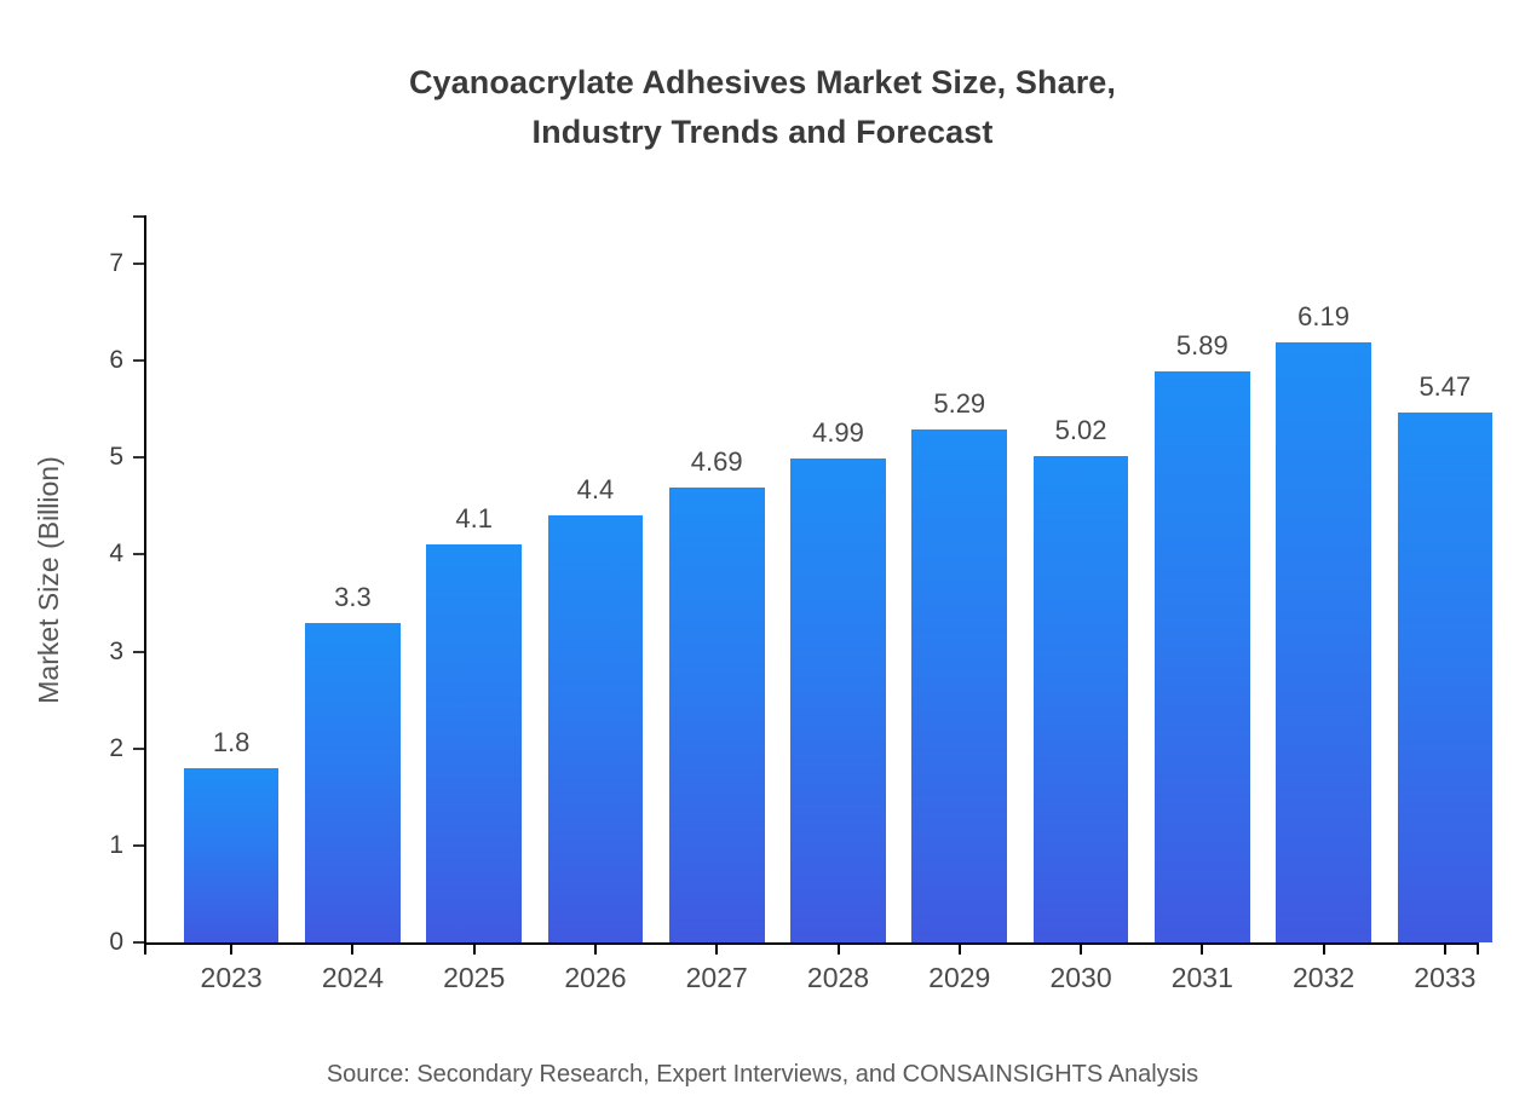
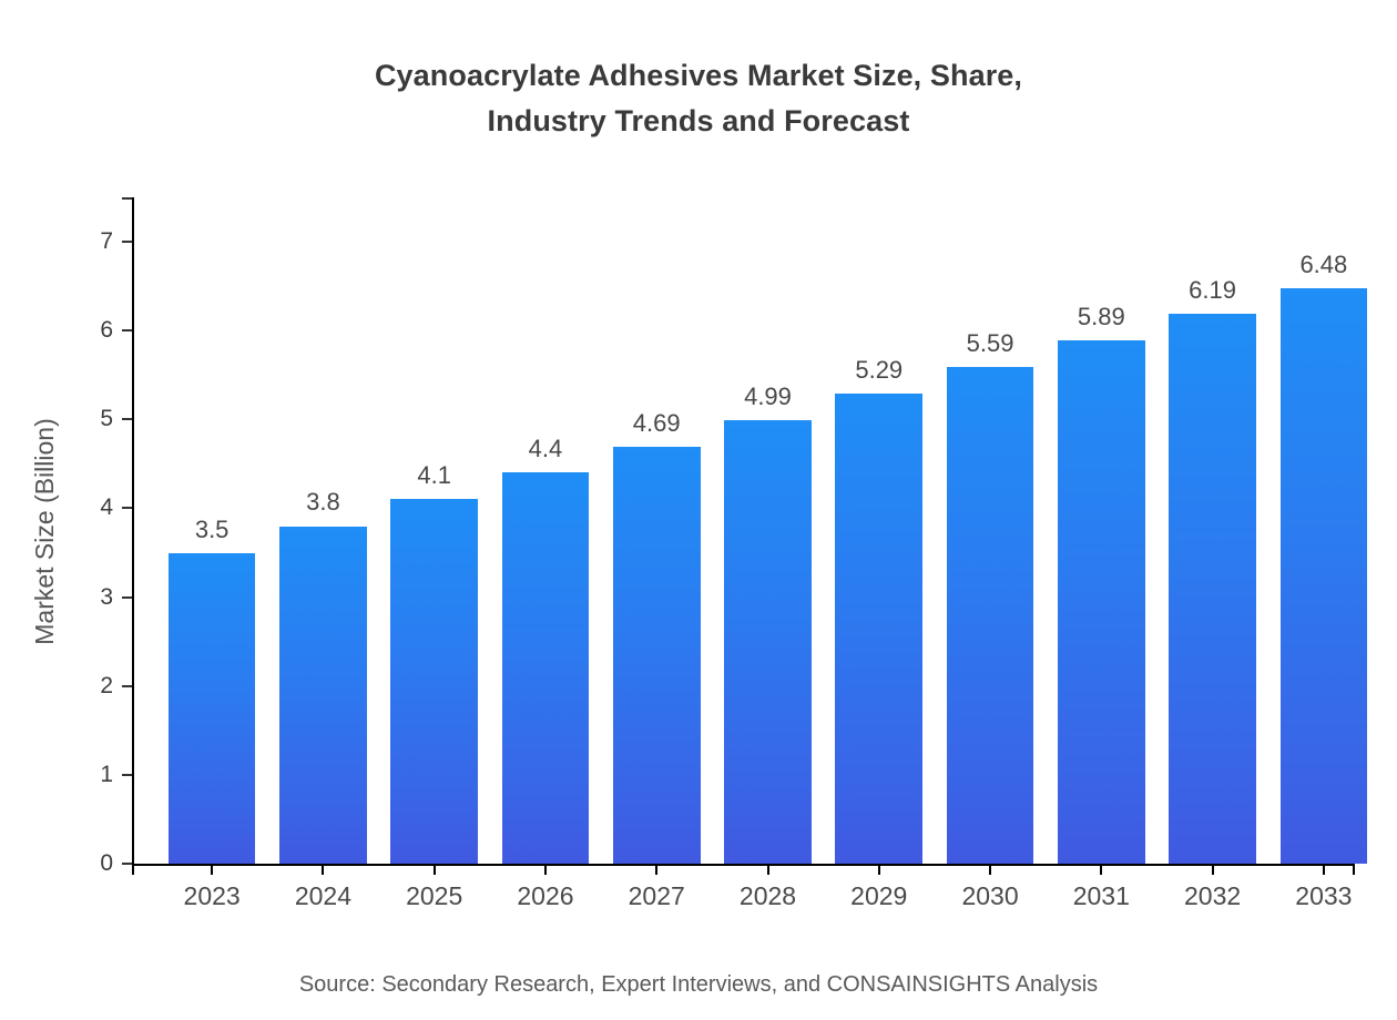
2023: 1.8 -> 3.5
2024: 3.3 -> 3.8
2030: 5.02 -> 5.59
2033: 5.47 -> 6.48
